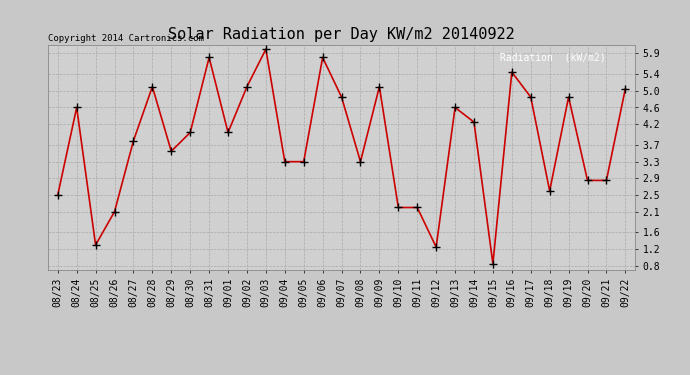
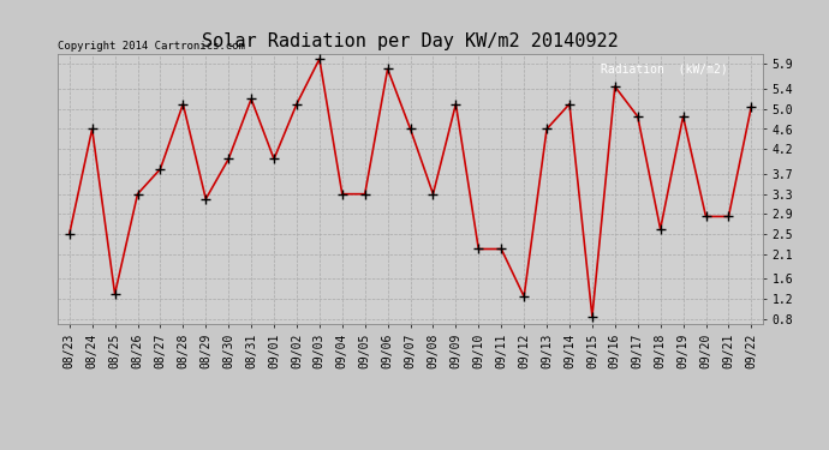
08/26: 2.10 -> 3.30
08/29: 3.55 -> 3.20
08/31: 5.80 -> 5.20
09/07: 4.85 -> 4.60
09/14: 4.25 -> 5.10
